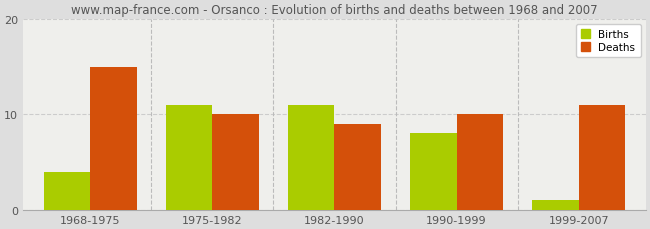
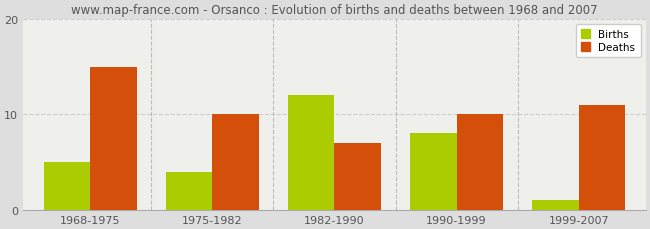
Births/1968-1975: 4 -> 5
Births/1975-1982: 11 -> 4
Births/1982-1990: 11 -> 12
Deaths/1982-1990: 9 -> 7
